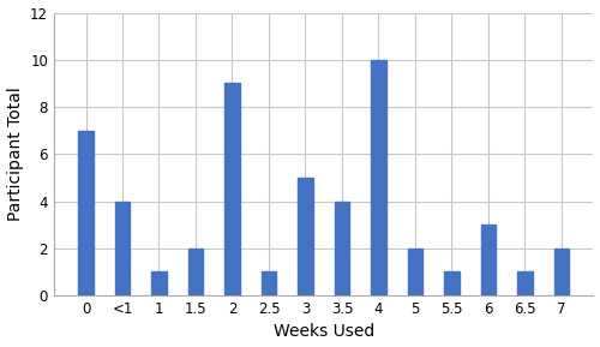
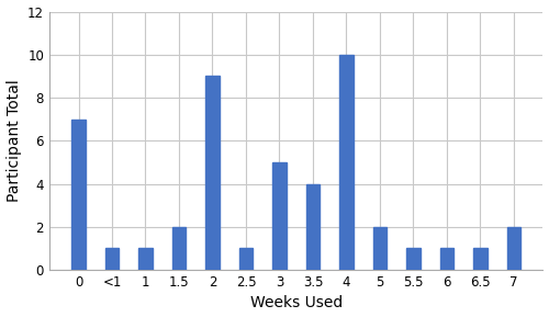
<1: 4 -> 1
6: 3 -> 1
